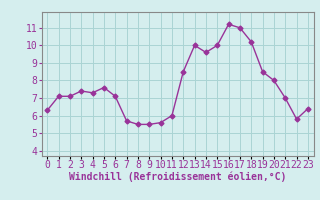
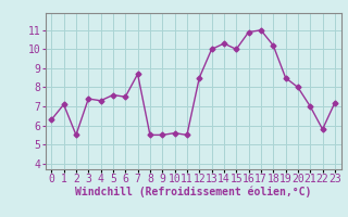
2: 7.1 -> 5.5
6: 7.1 -> 7.5
7: 5.7 -> 8.7
11: 6.0 -> 5.5
14: 9.6 -> 10.3
16: 11.2 -> 10.9
23: 6.4 -> 7.2
